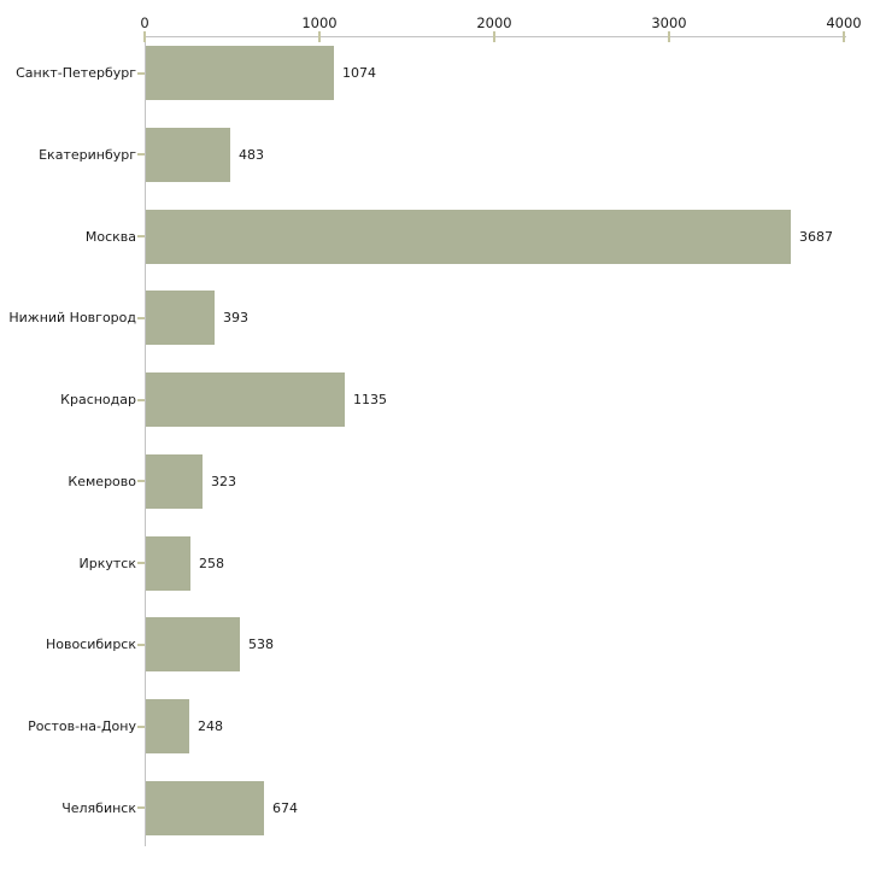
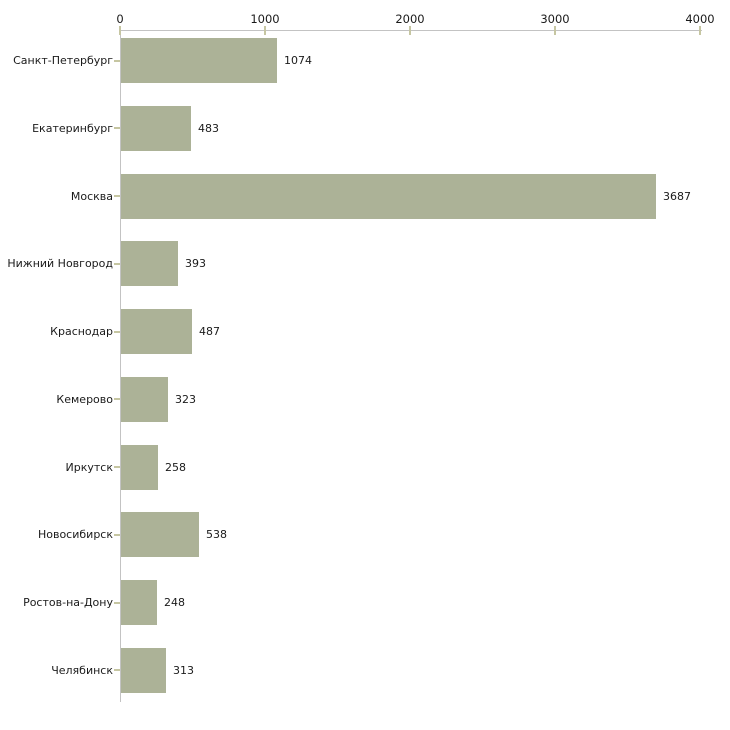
Краснодар: 1135 -> 487
Челябинск: 674 -> 313
